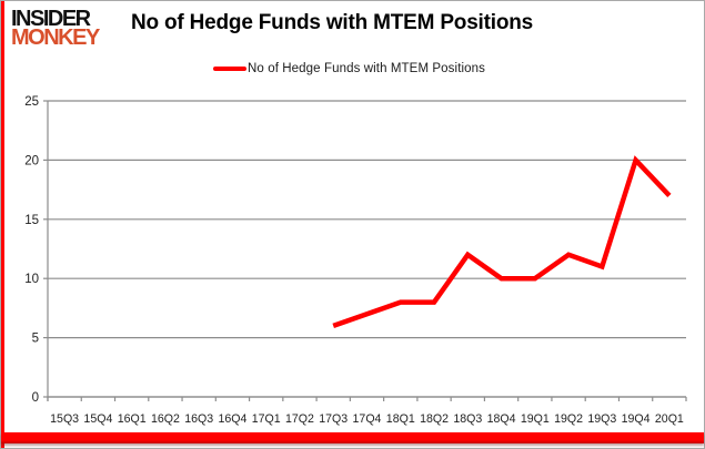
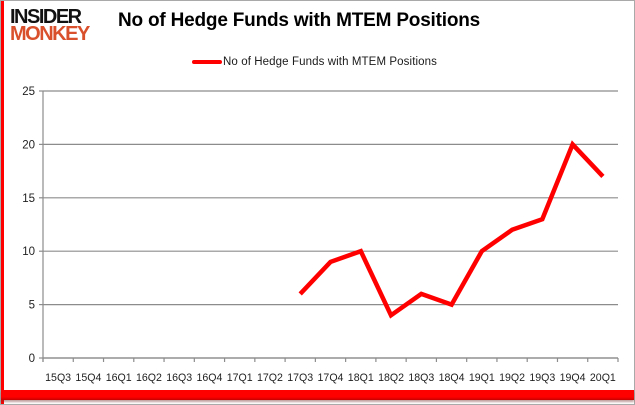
17Q4: 7 -> 9
18Q1: 8 -> 10
18Q2: 8 -> 4
18Q3: 12 -> 6
18Q4: 10 -> 5
19Q3: 11 -> 13
